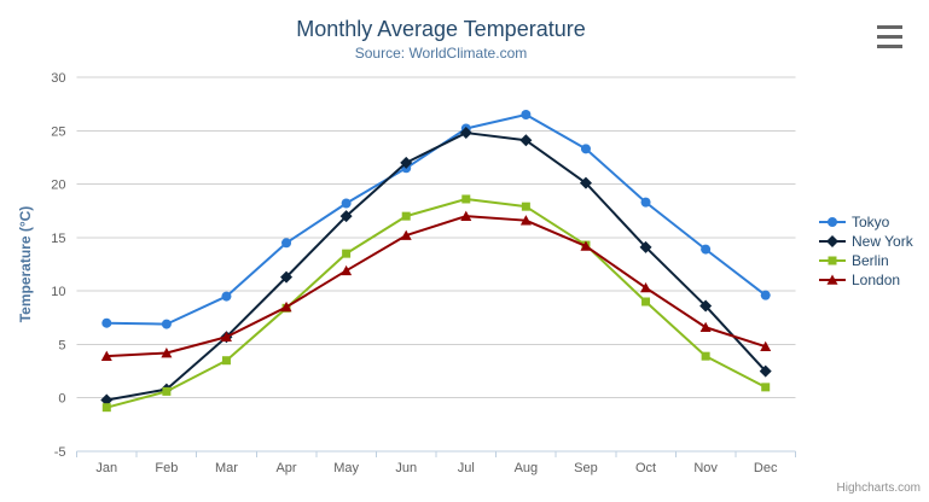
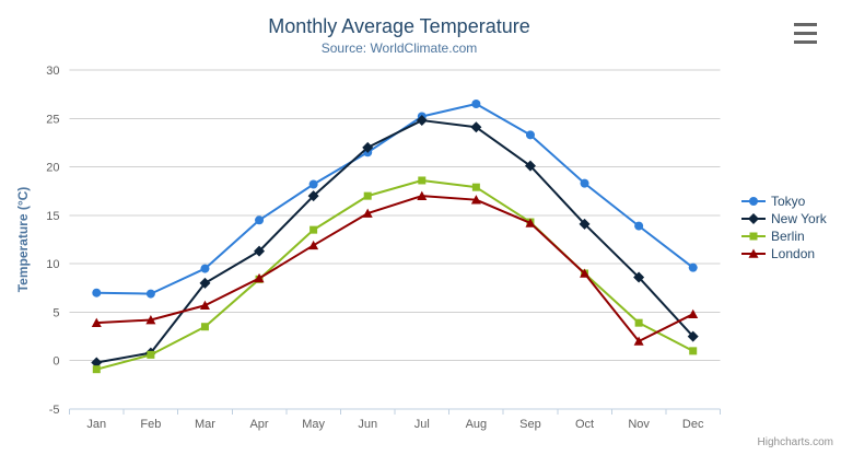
New York/Mar: 6 -> 8
London/Oct: 10 -> 9
London/Nov: 7 -> 2
